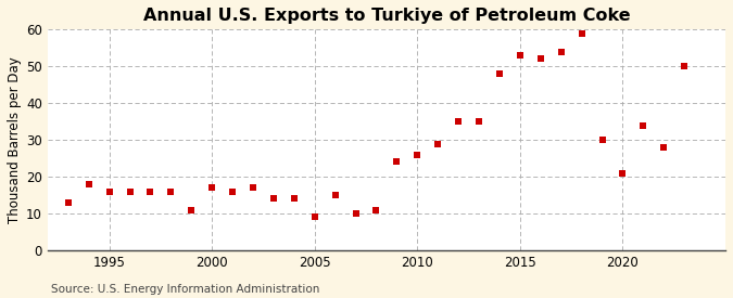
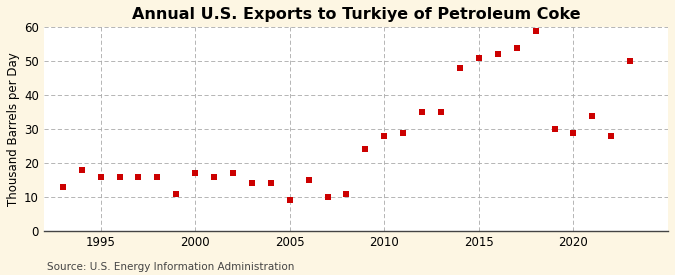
2010: 26 -> 28
2015: 53 -> 51
2020: 21 -> 29
